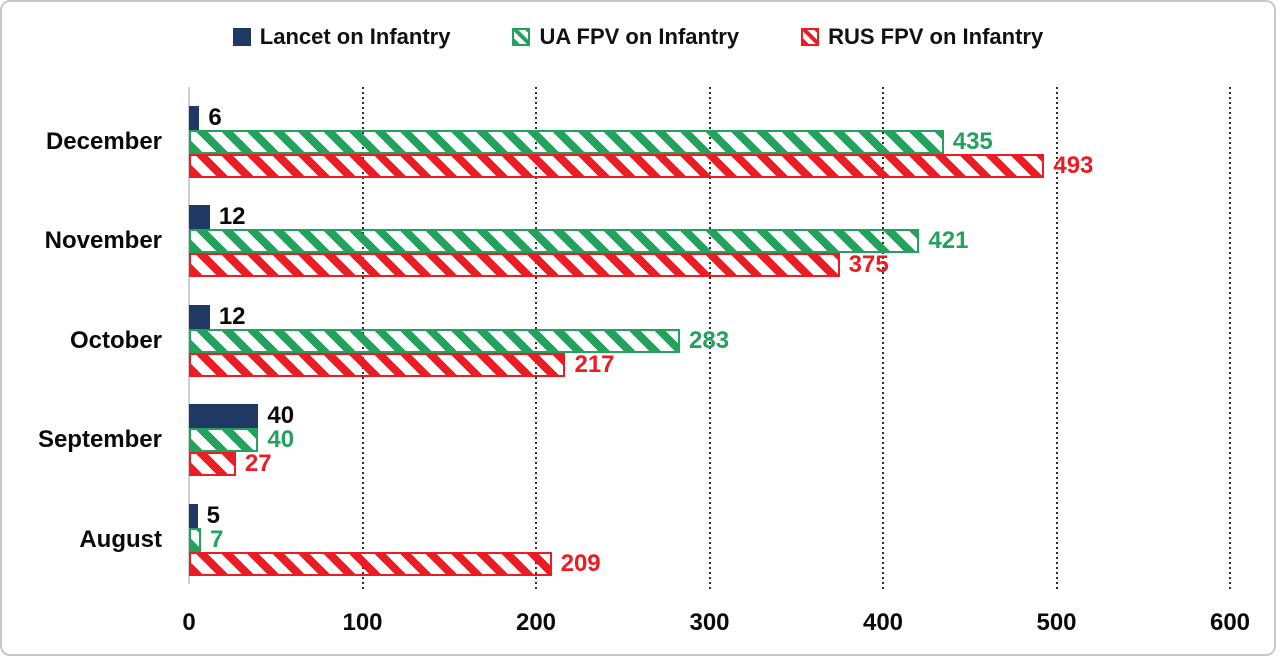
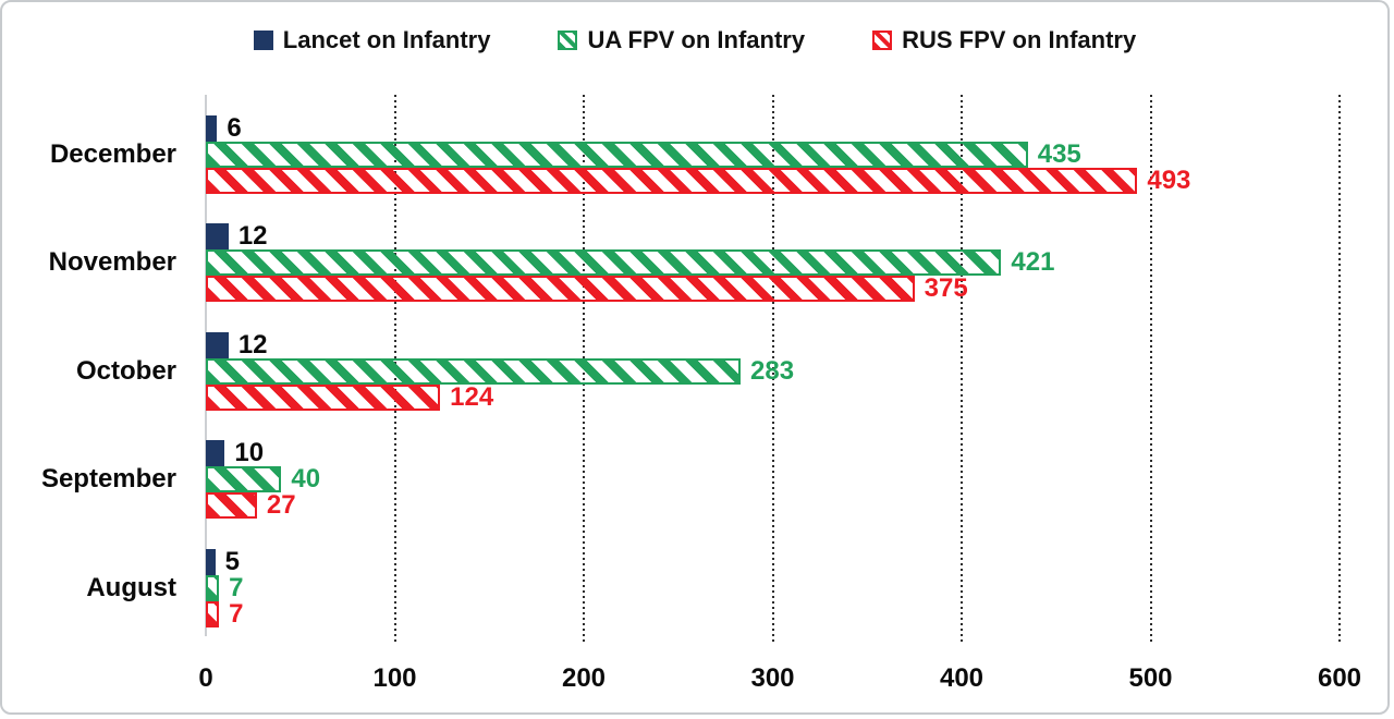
RUS FPV on Infantry/October: 217 -> 124
Lancet on Infantry/September: 40 -> 10
RUS FPV on Infantry/August: 209 -> 7
